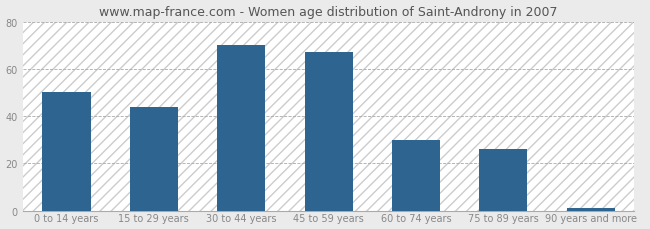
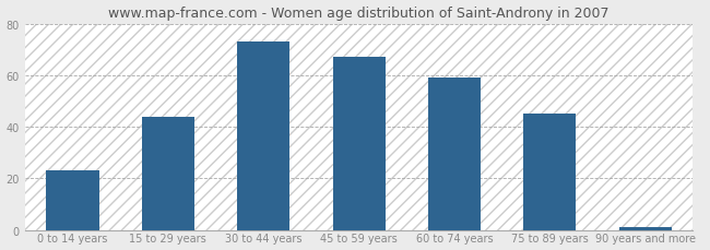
0 to 14 years: 50 -> 23
30 to 44 years: 70 -> 73
60 to 74 years: 30 -> 59
75 to 89 years: 26 -> 45
